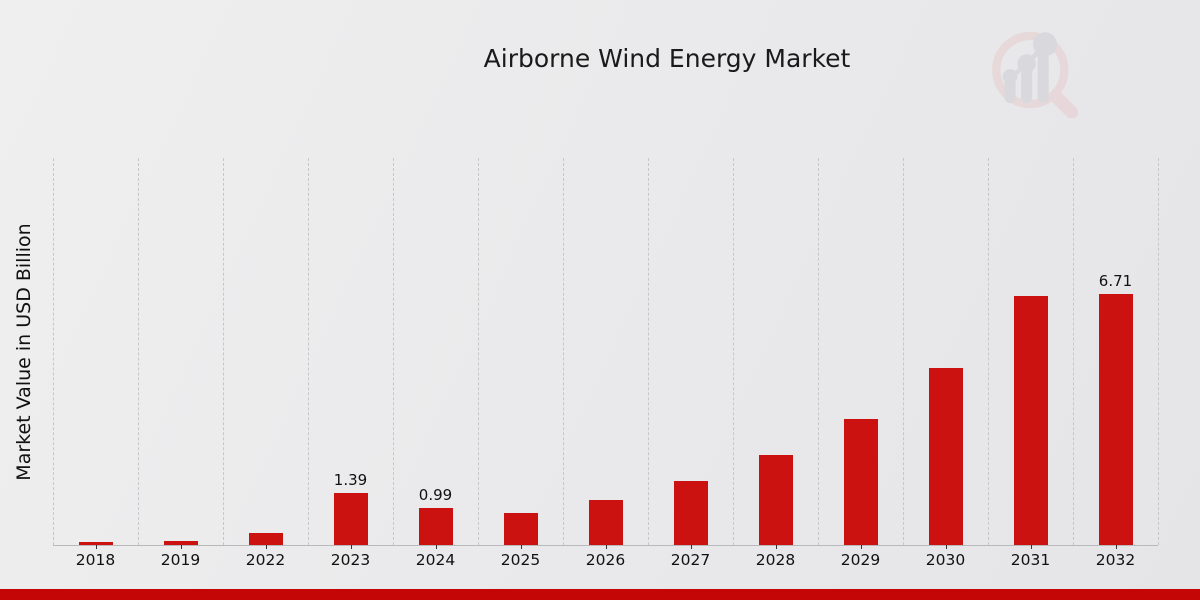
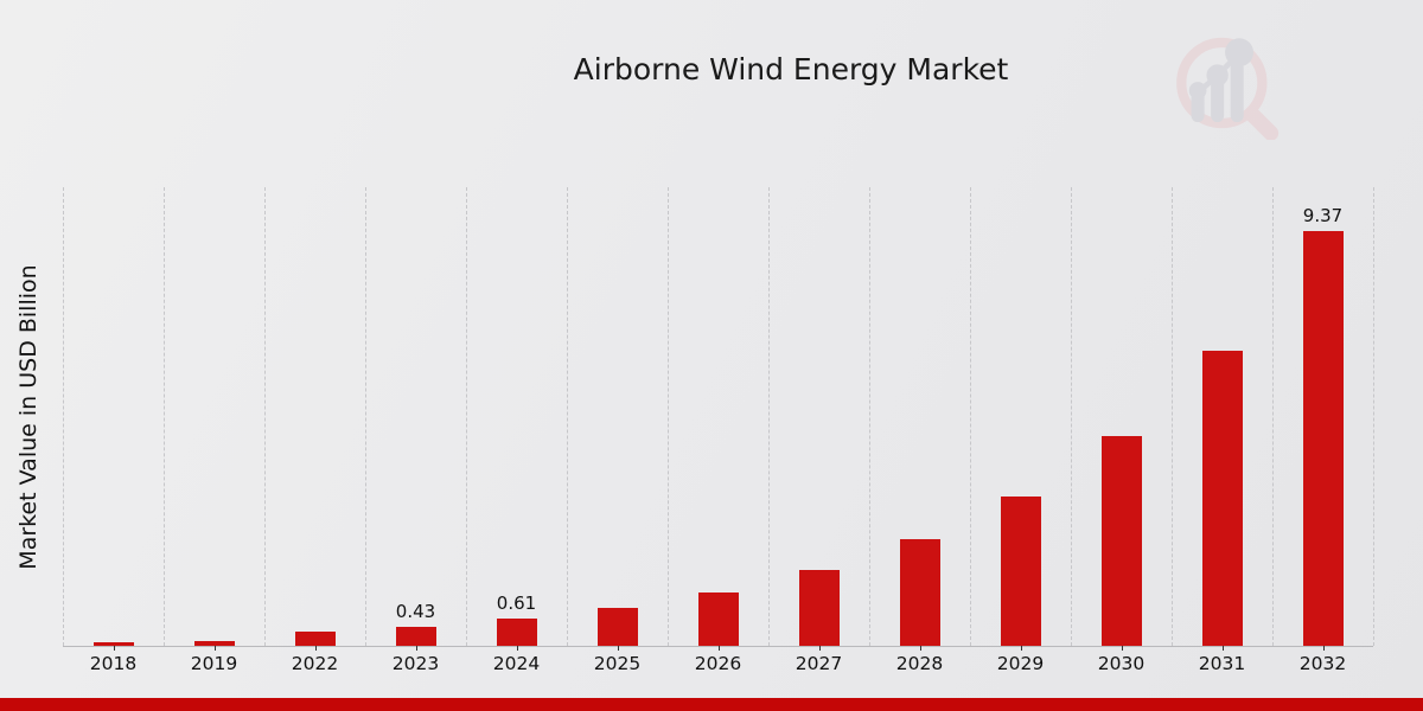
2023: 1.39 -> 0.43
2024: 0.99 -> 0.61
2032: 6.71 -> 9.37
